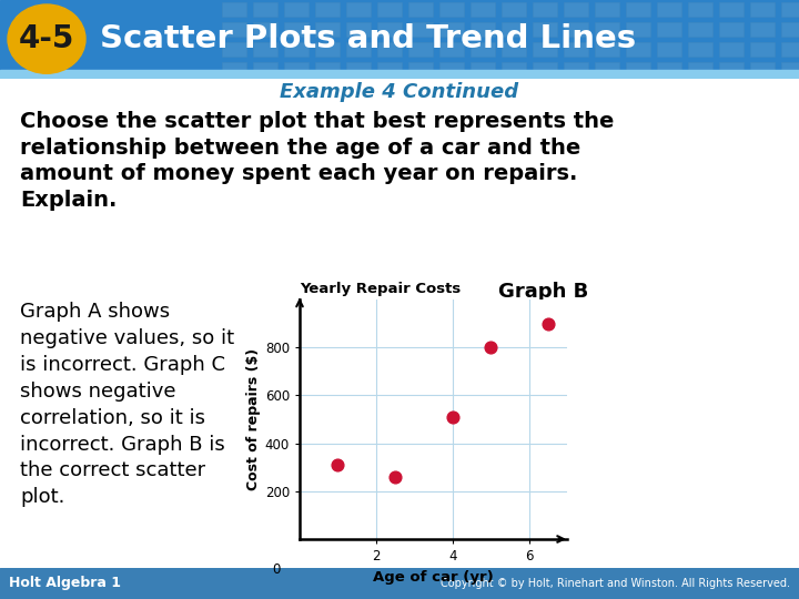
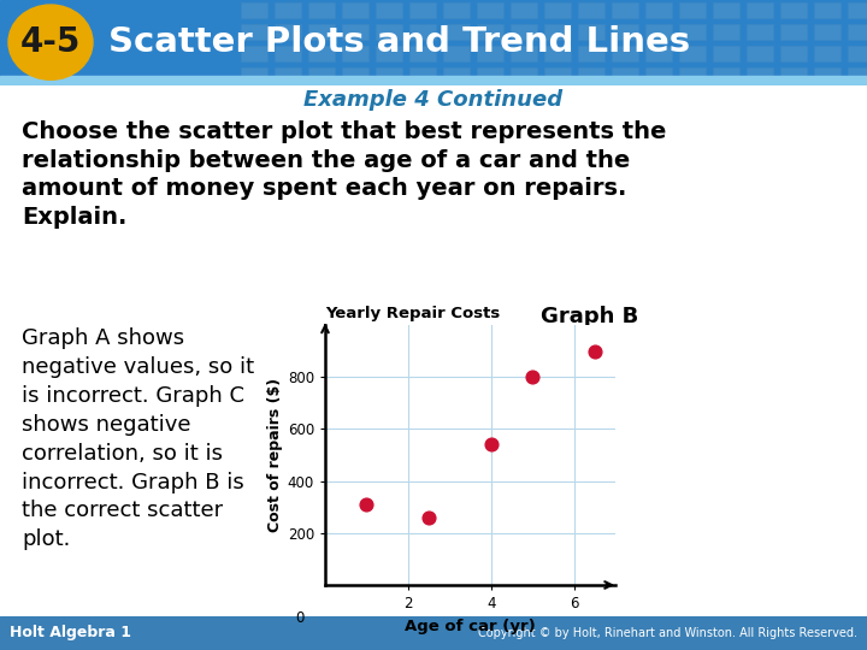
4: 510 -> 540
